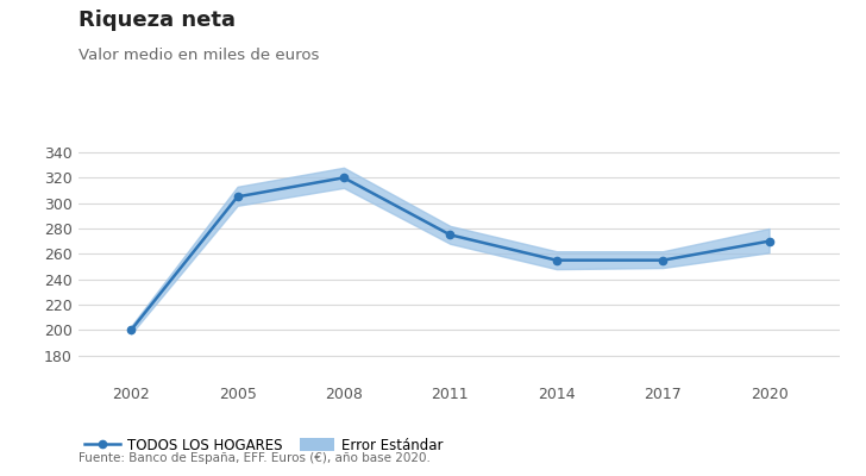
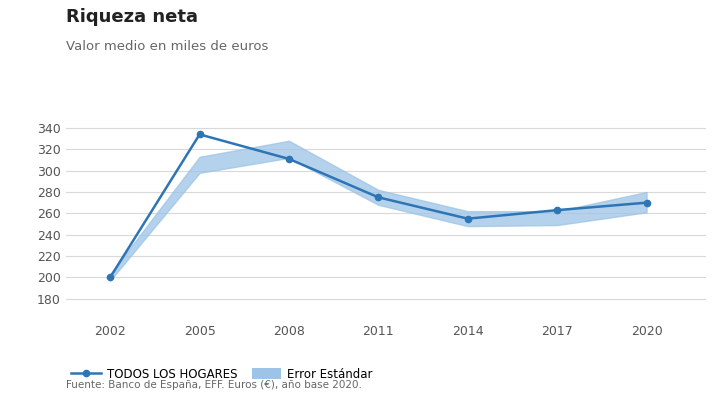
TODOS LOS HOGARES/2005: 305 -> 334
TODOS LOS HOGARES/2008: 320 -> 311
TODOS LOS HOGARES/2017: 255 -> 263
